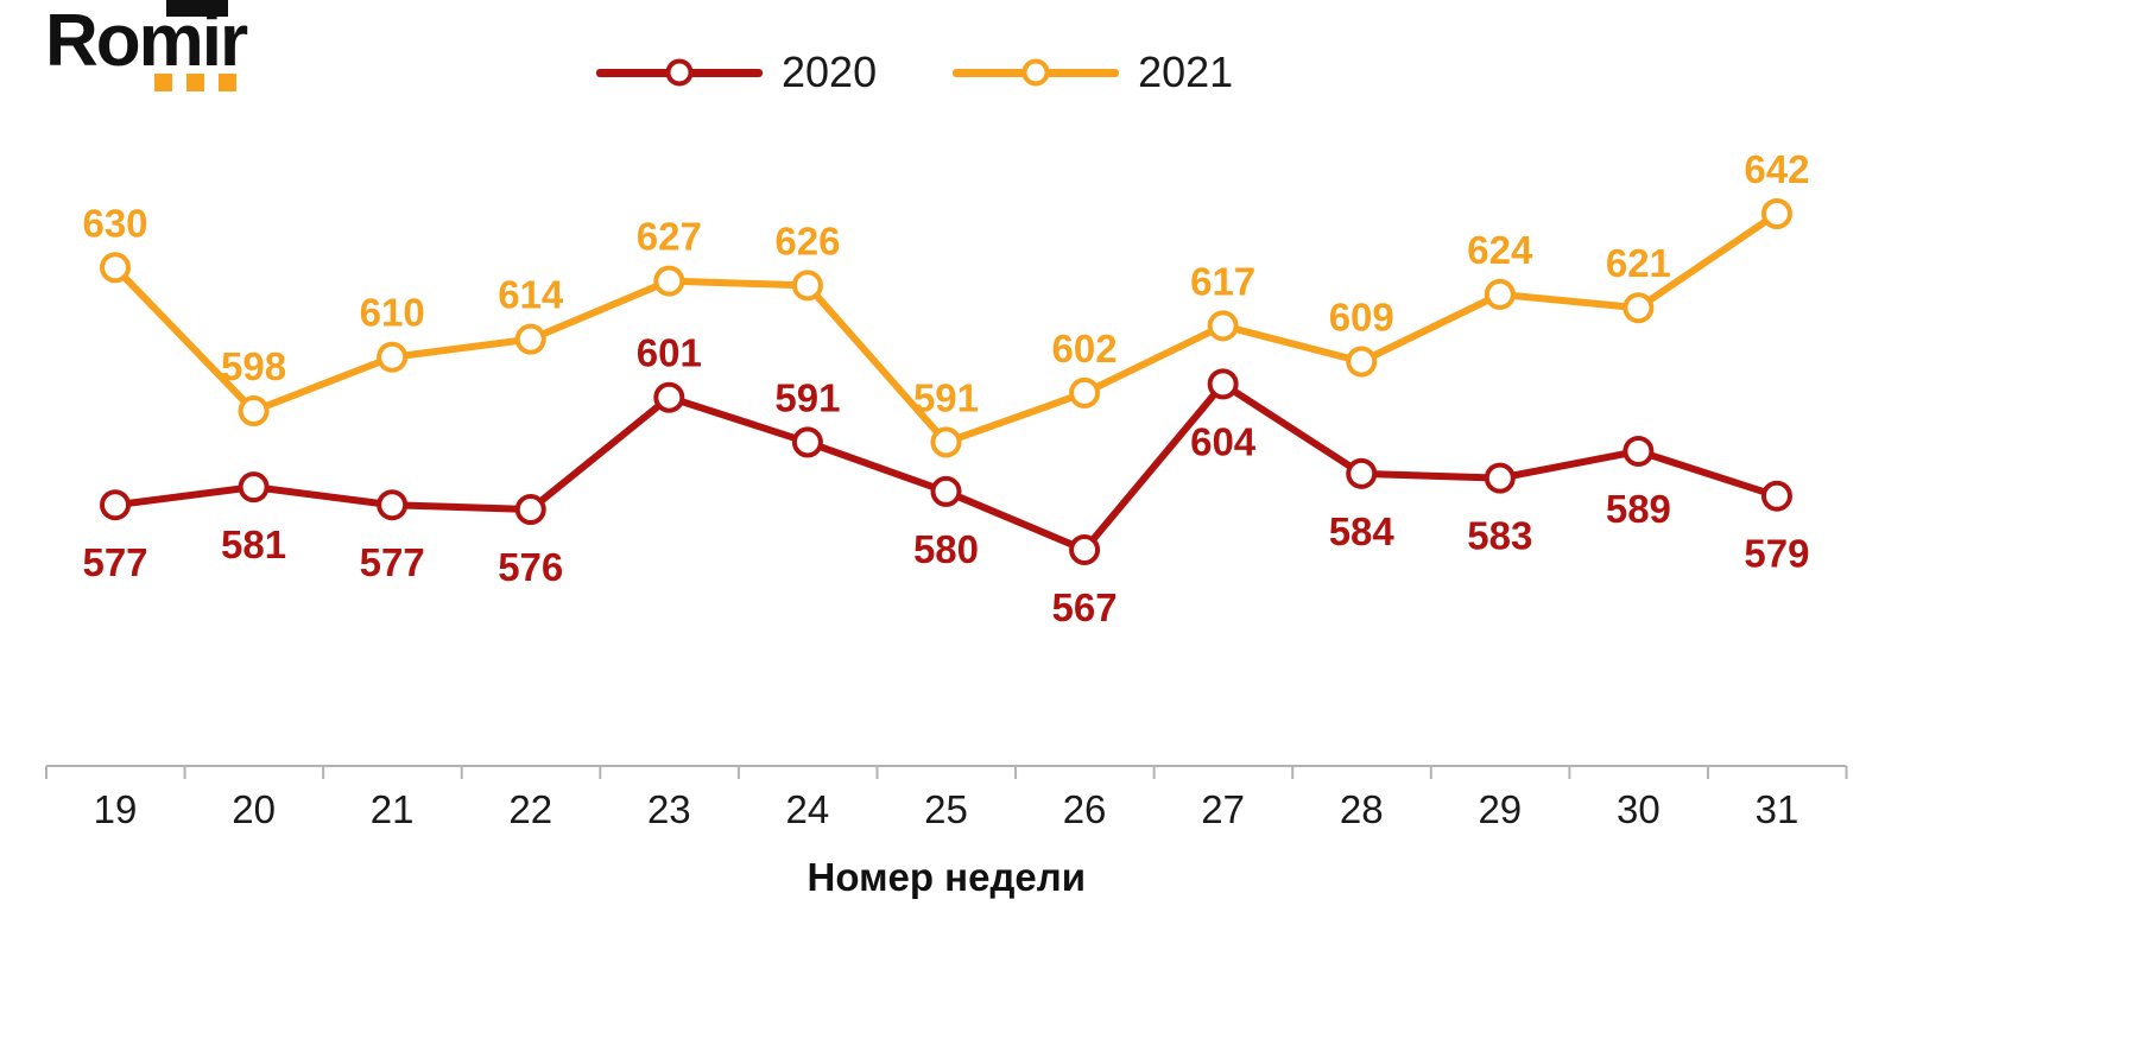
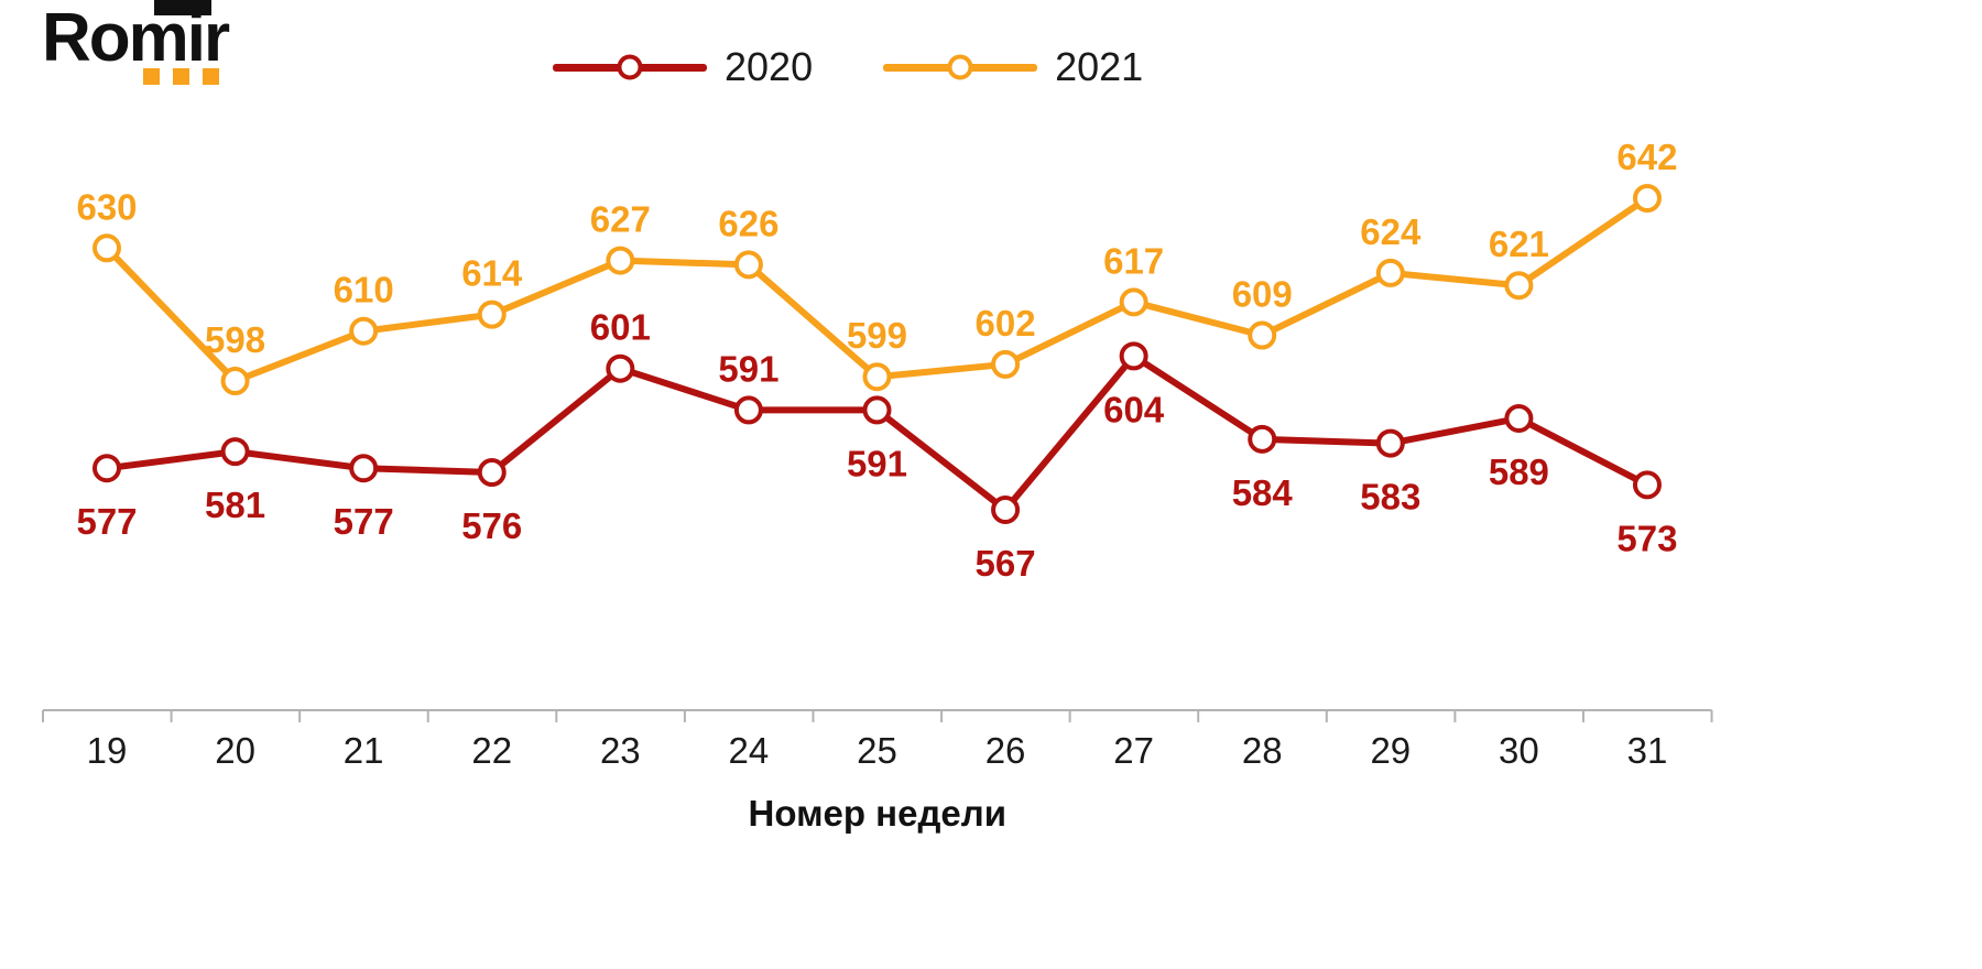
2020/25: 580 -> 591
2021/25: 591 -> 599
2020/31: 579 -> 573
